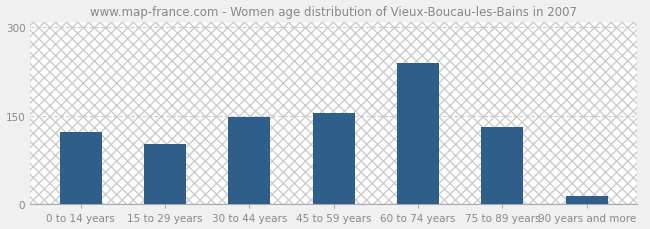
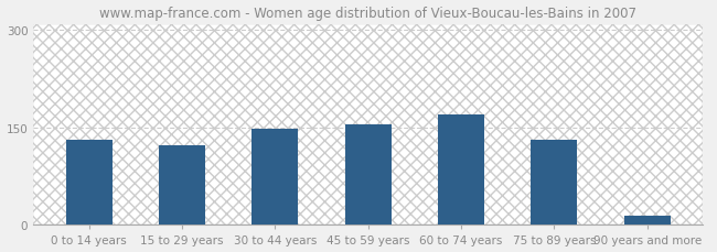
0 to 14 years: 122 -> 132
15 to 29 years: 102 -> 122
60 to 74 years: 240 -> 170
